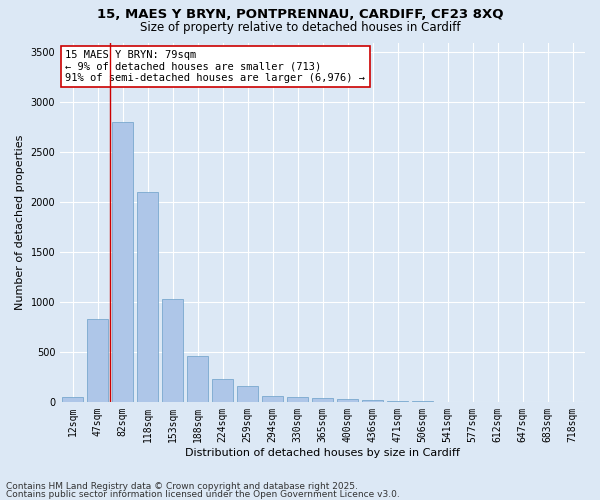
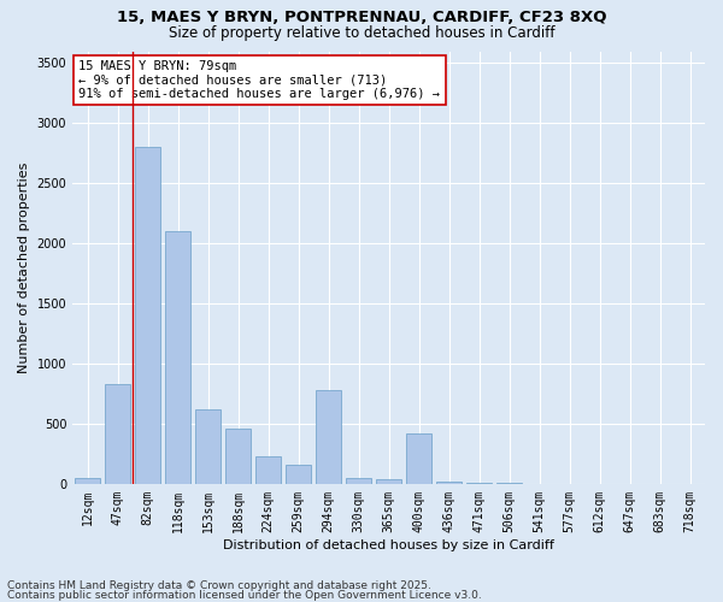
153sqm: 1030 -> 620
294sqm: 60 -> 780
400sqm: 20 -> 420
